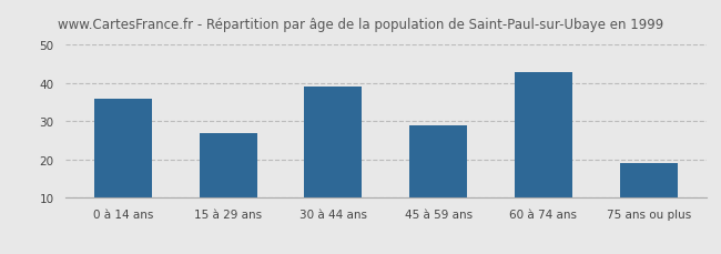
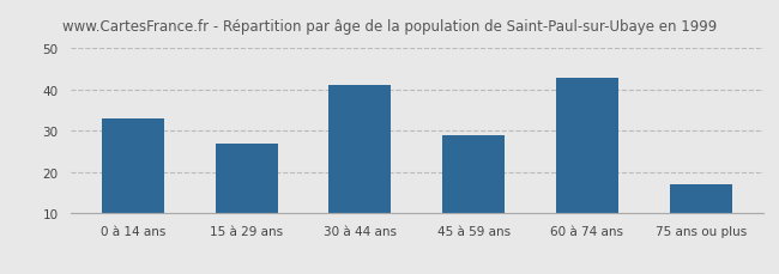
0 à 14 ans: 36 -> 33
30 à 44 ans: 39 -> 41
75 ans ou plus: 19 -> 17
